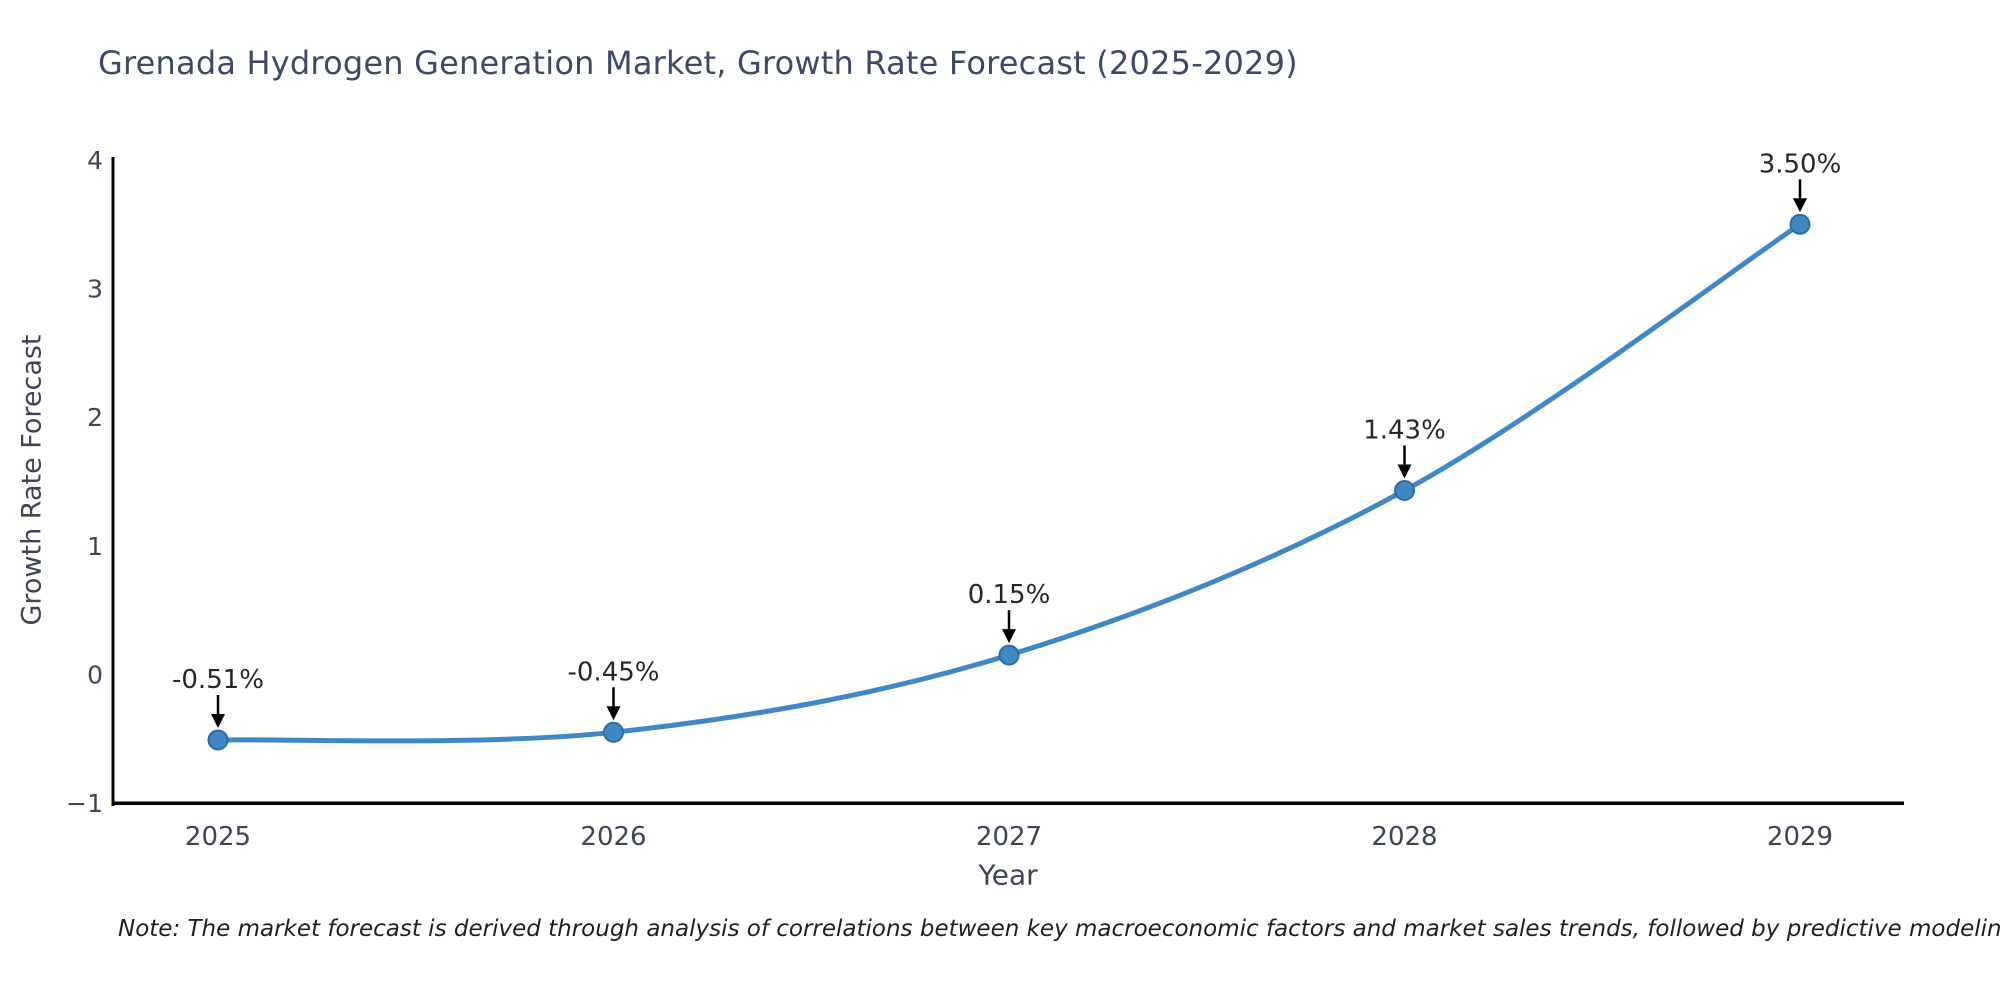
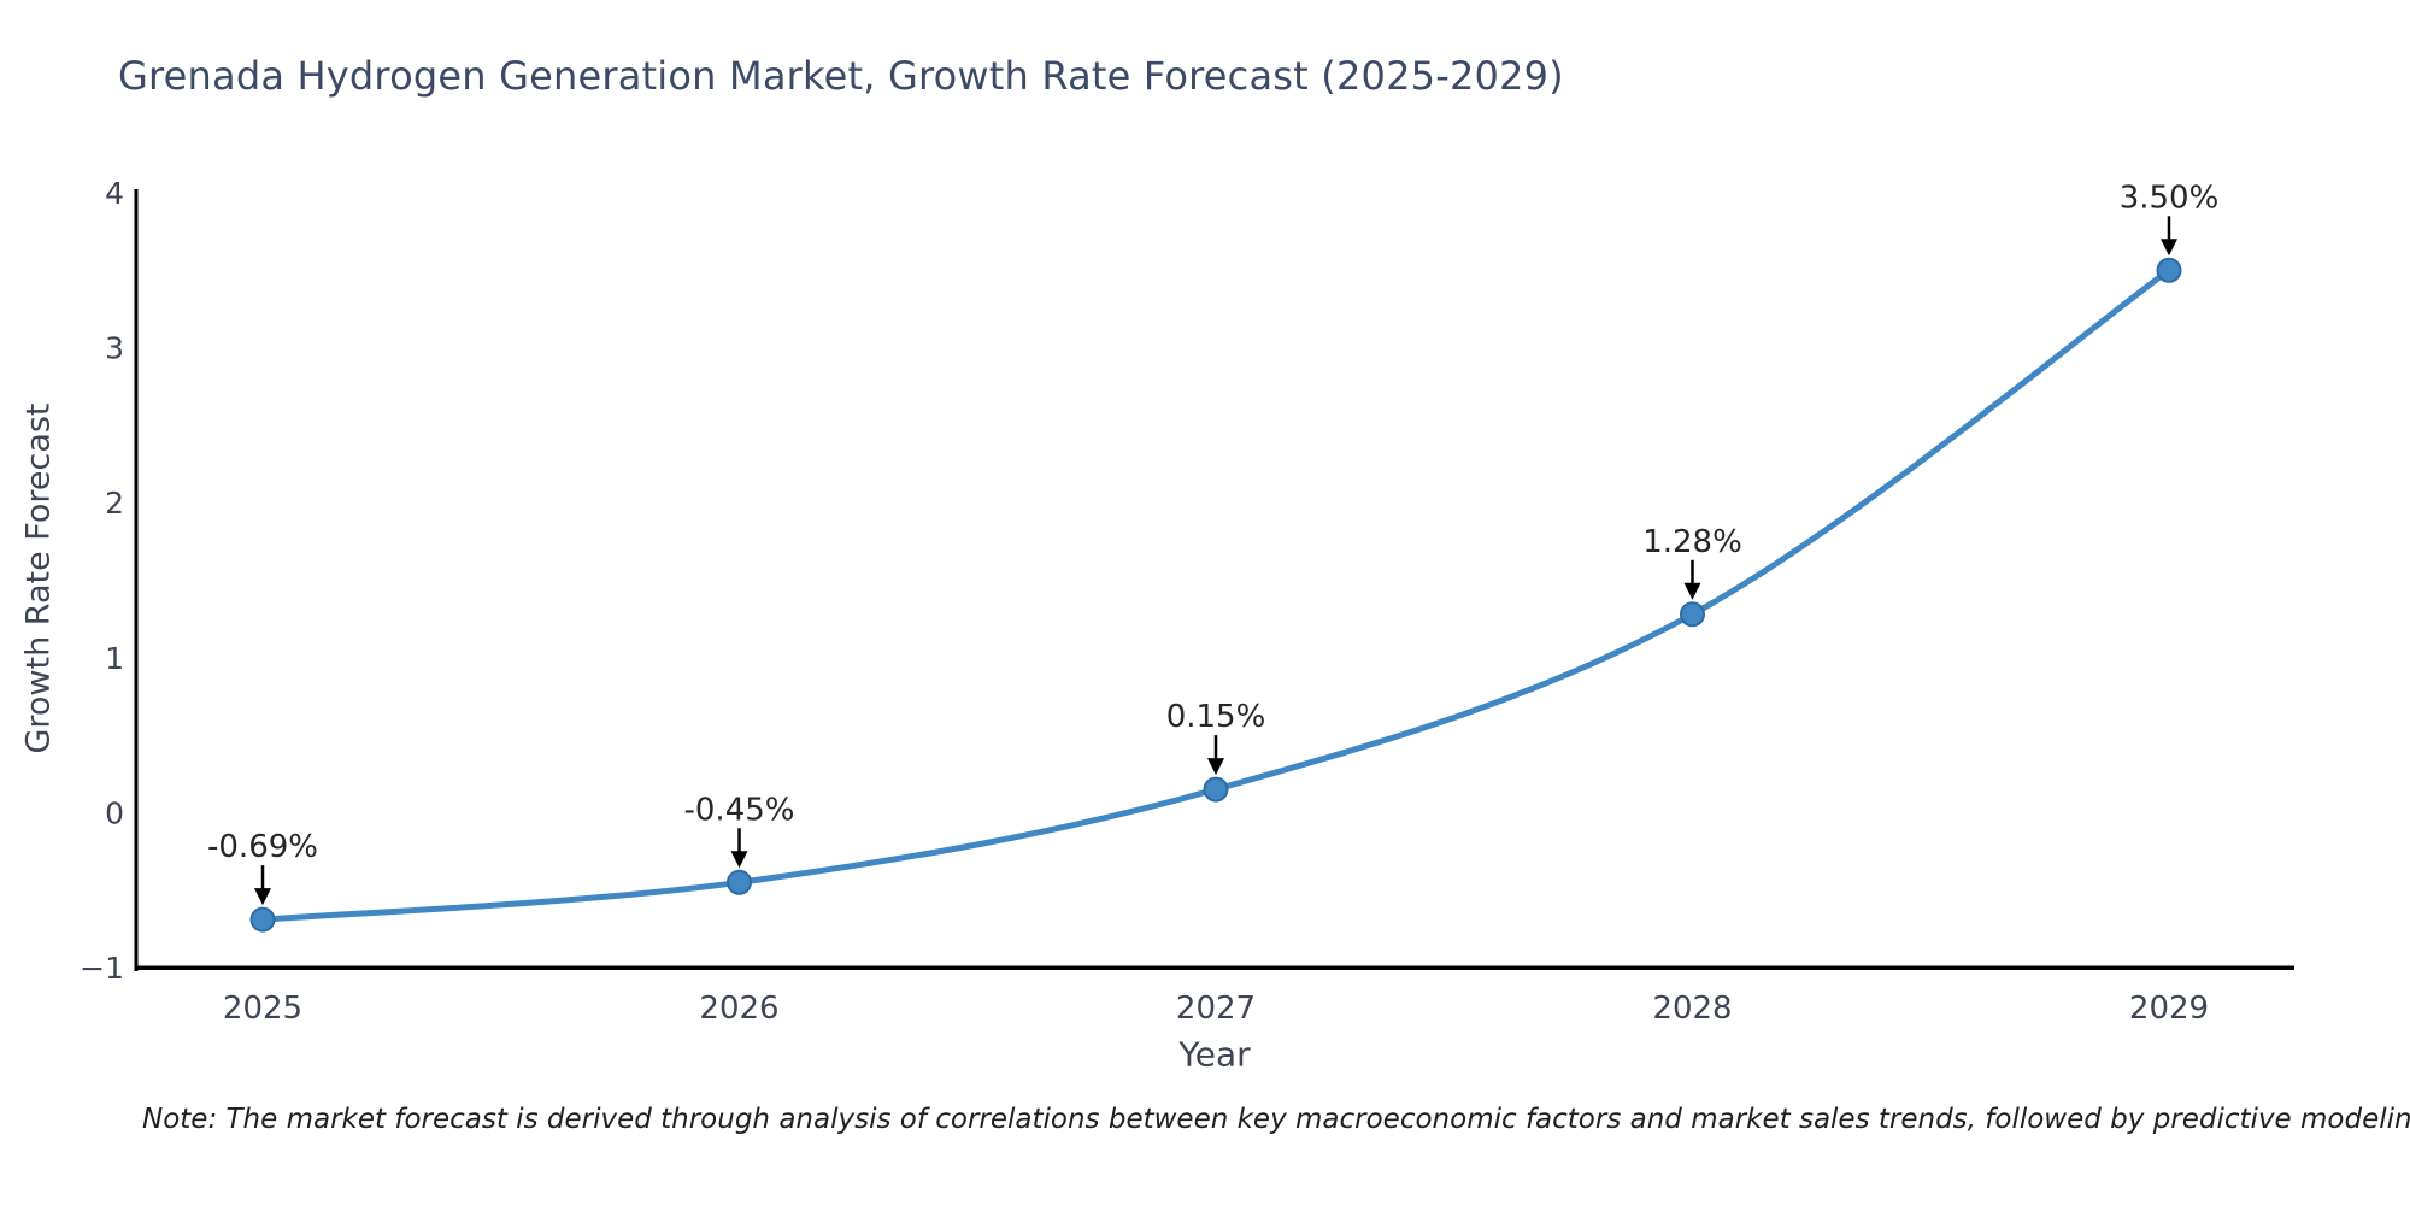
2025: -0.51% -> -0.69%
2028: 1.43% -> 1.28%
